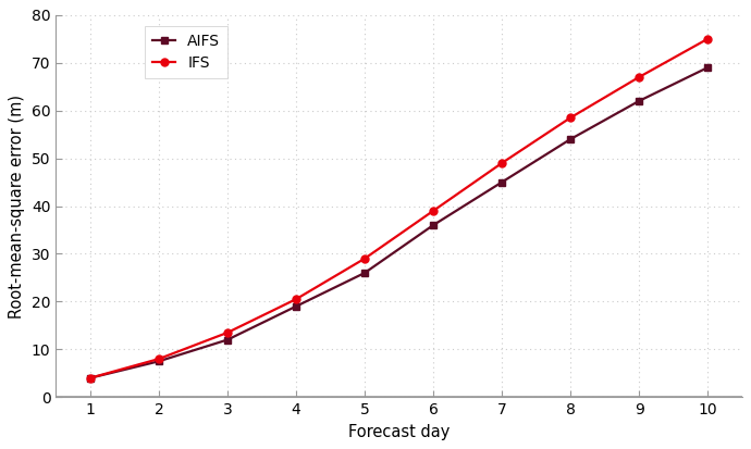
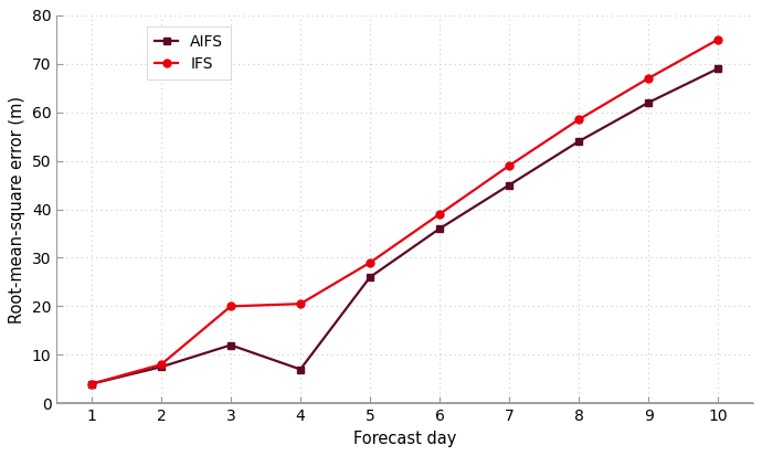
IFS/3: 13.5 -> 20.0
AIFS/4: 19.0 -> 7.0
